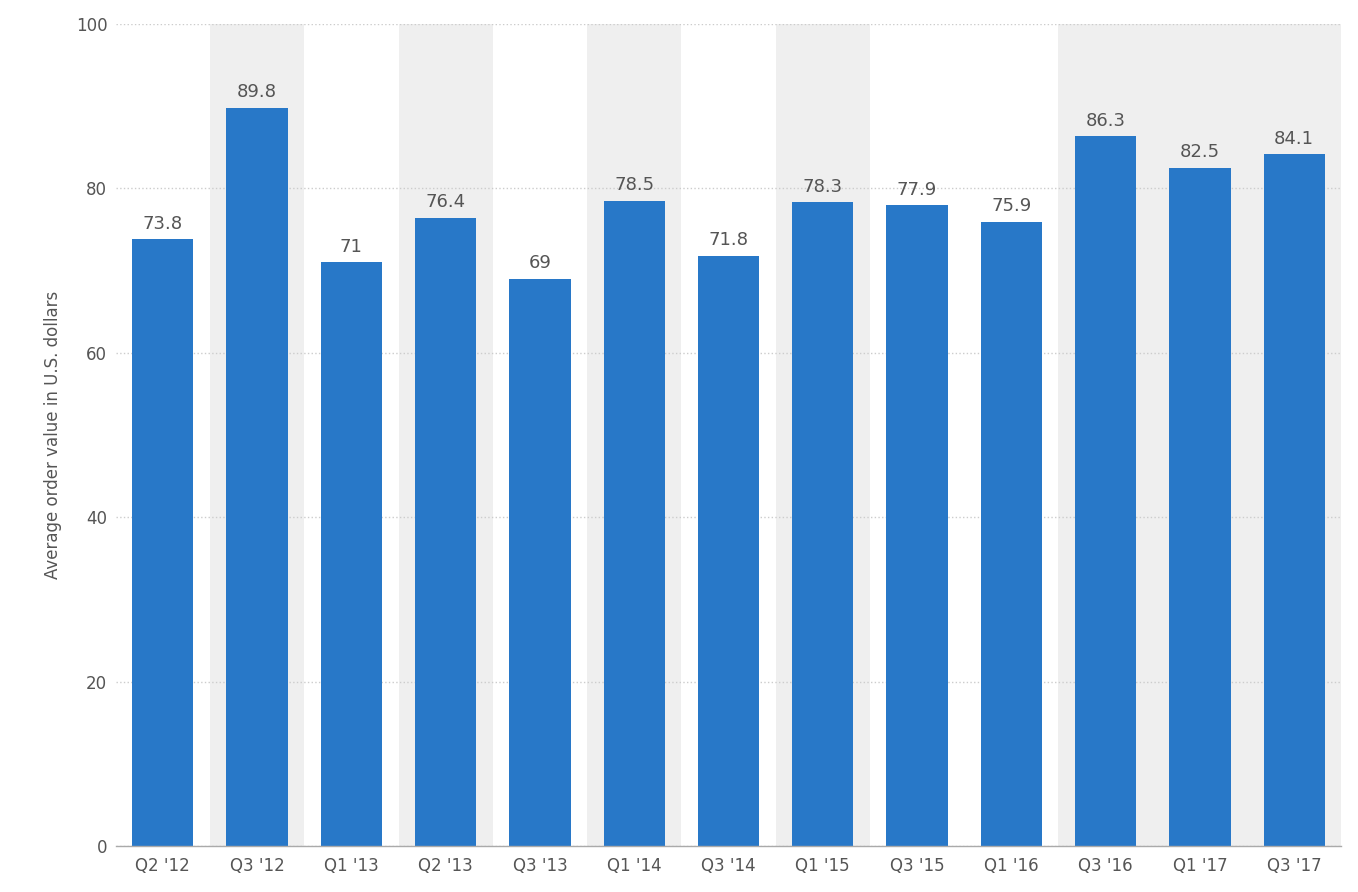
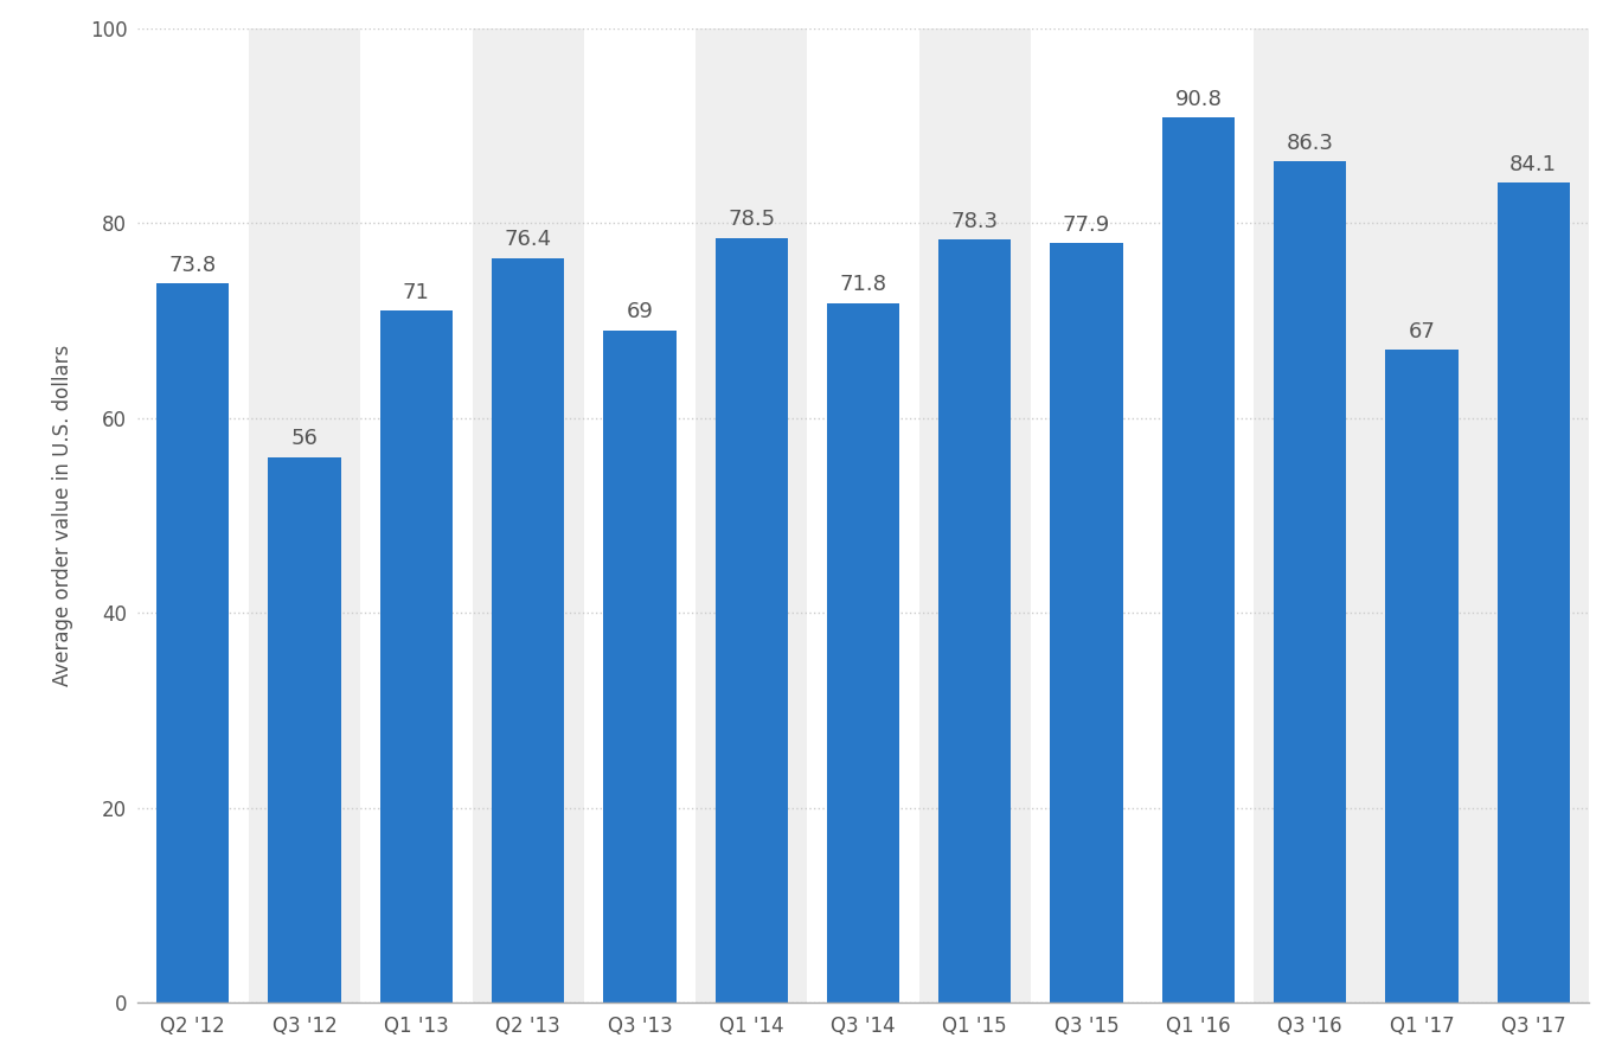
Q3 '12: 89.8 -> 56
Q1 '16: 75.9 -> 90.8
Q1 '17: 82.5 -> 67
